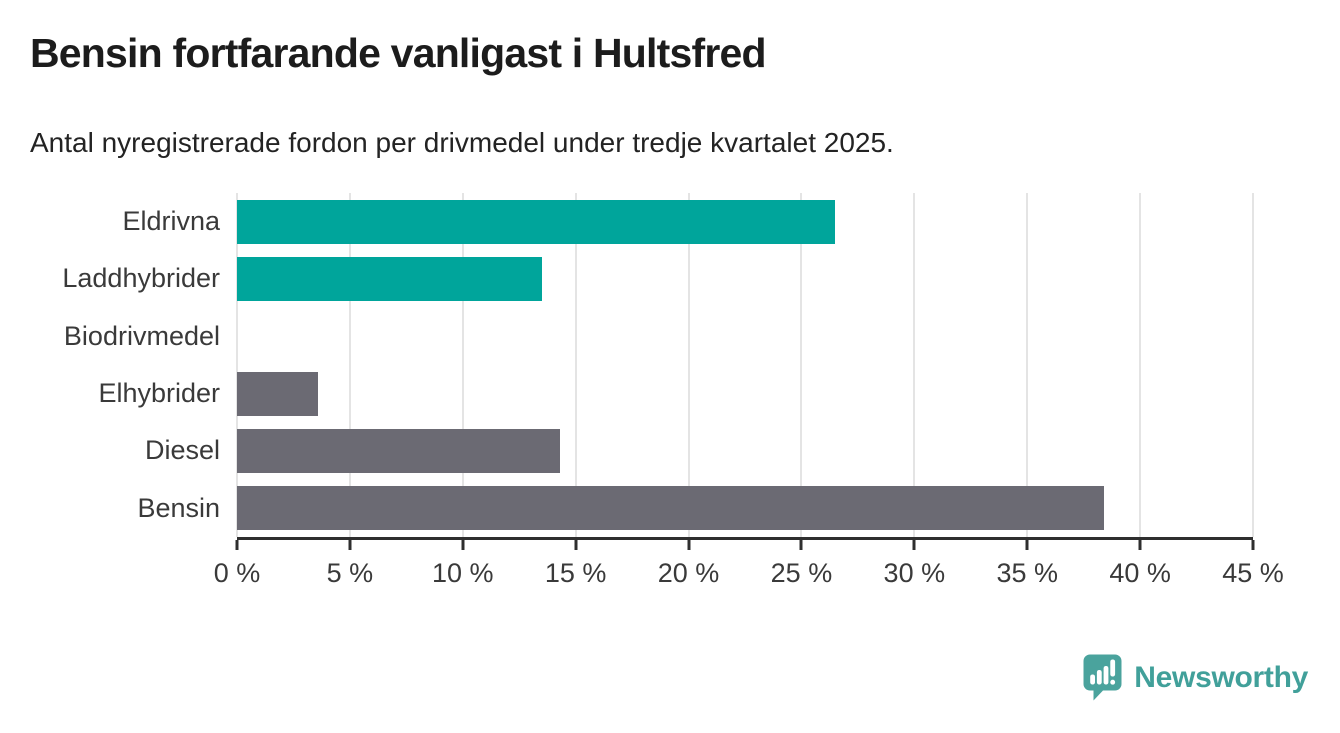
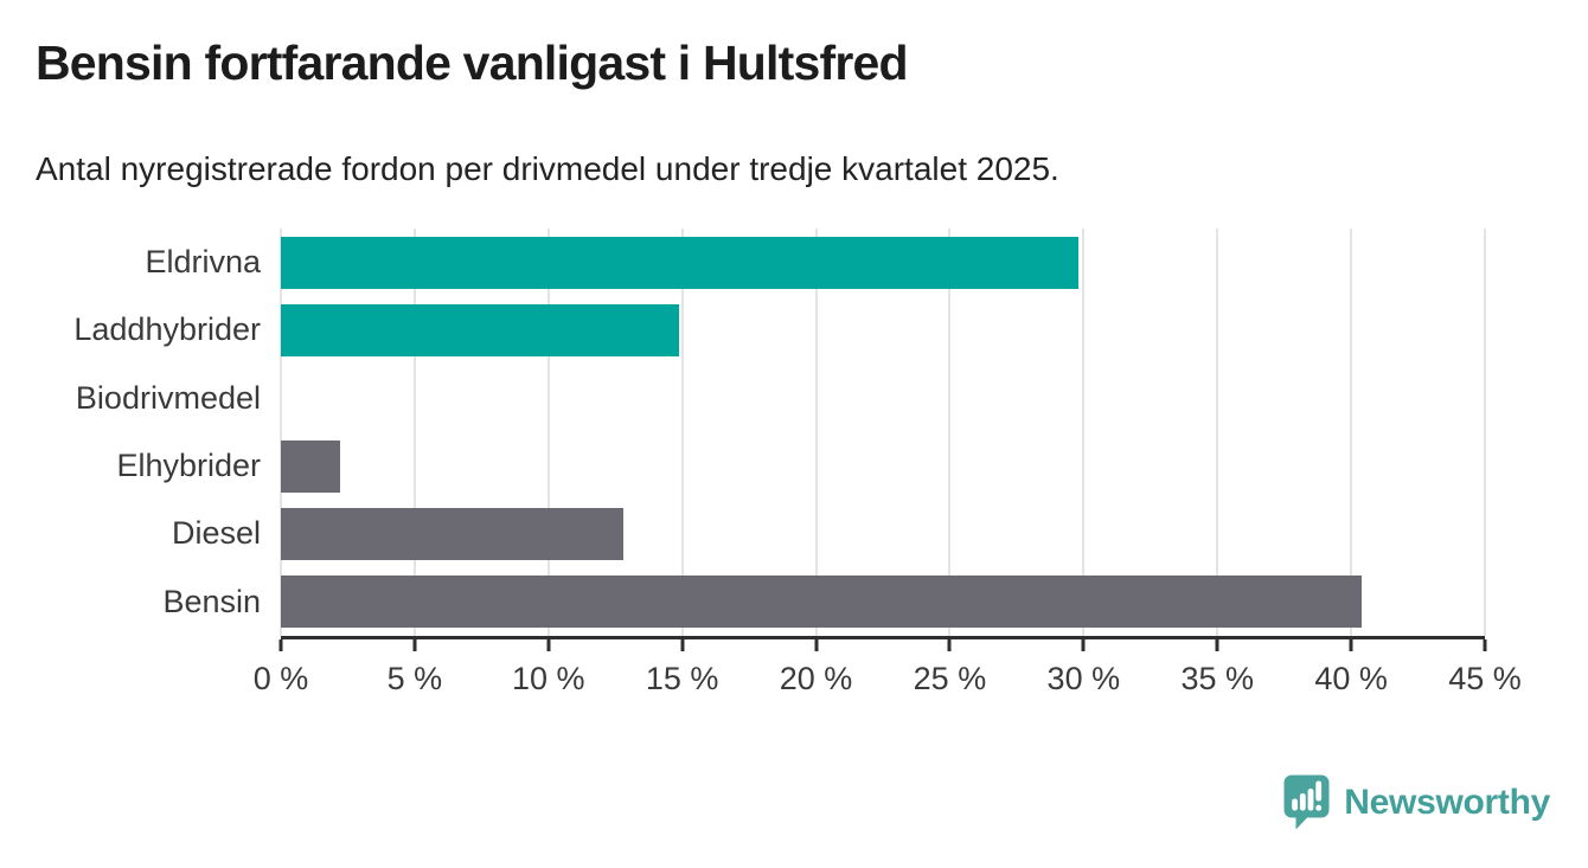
Eldrivna: 26.5% -> 29.8%
Laddhybrider: 13.5% -> 14.9%
Elhybrider: 3.6% -> 2.2%
Diesel: 14.3% -> 12.8%
Bensin: 38.4% -> 40.4%
